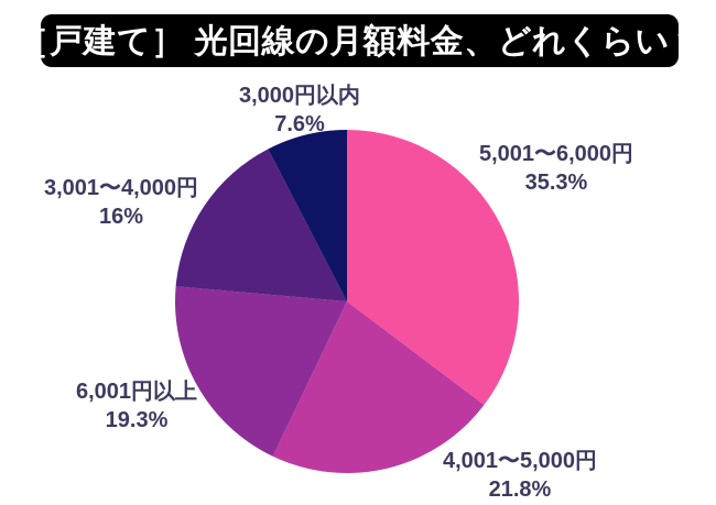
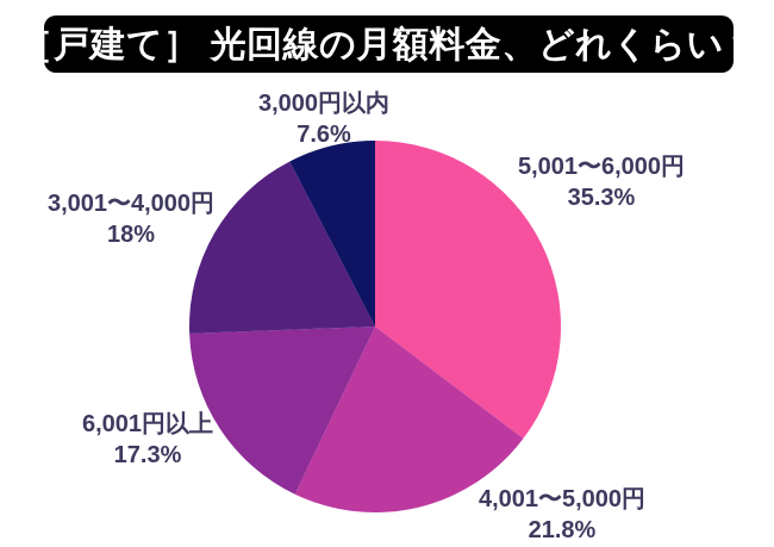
6,001円以上: 19.3% -> 17.3%
3,001〜4,000円: 16% -> 18%
